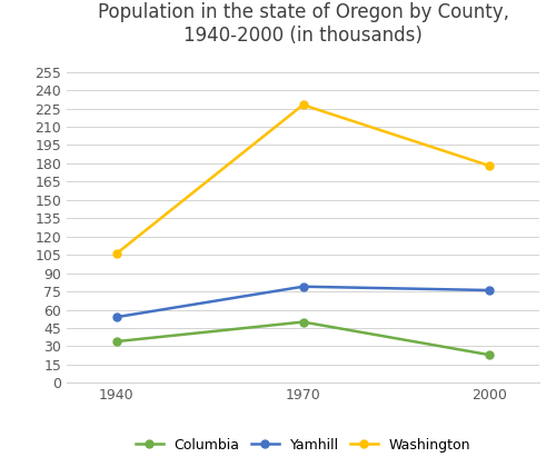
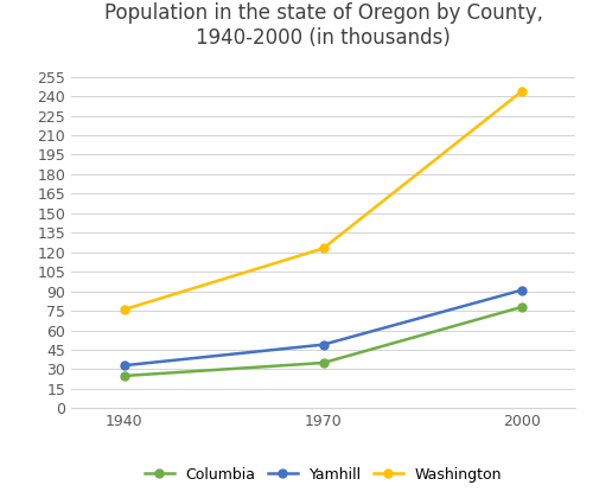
Columbia/1940: 34 -> 25
Yamhill/1940: 54 -> 33
Washington/1940: 106 -> 76
Columbia/1970: 50 -> 35
Yamhill/1970: 79 -> 49
Washington/1970: 228 -> 123
Columbia/2000: 23 -> 78
Yamhill/2000: 76 -> 91
Washington/2000: 178 -> 244
